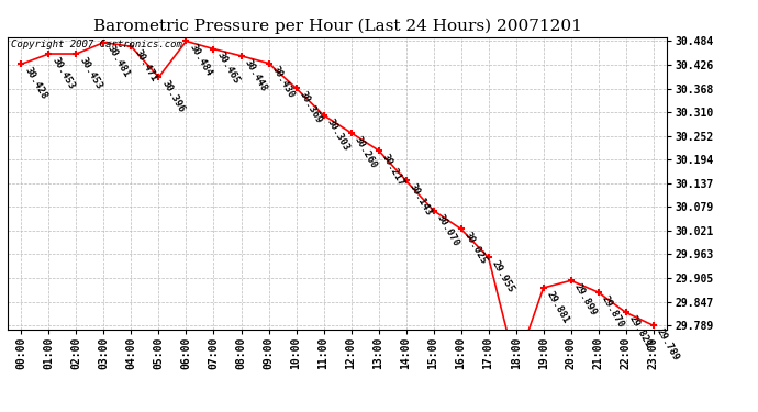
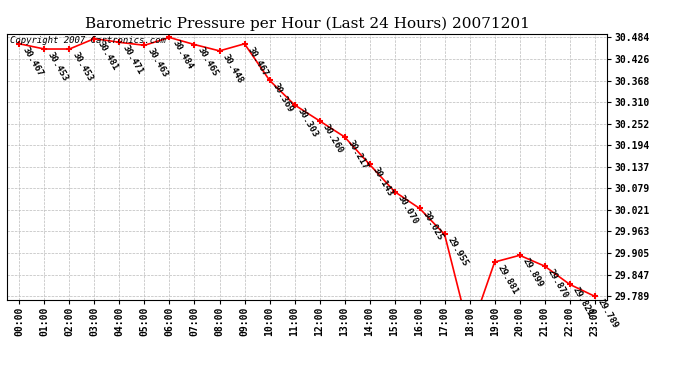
00:00: 30.428 -> 30.467
05:00: 30.396 -> 30.463
09:00: 30.430 -> 30.467
